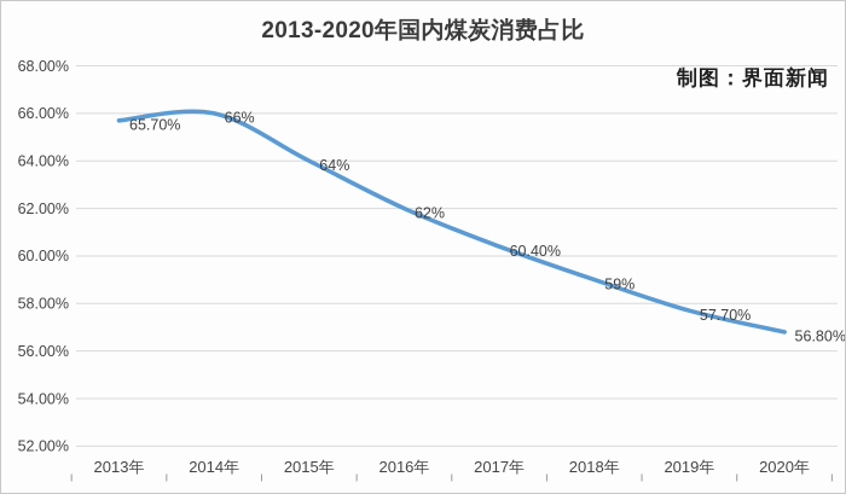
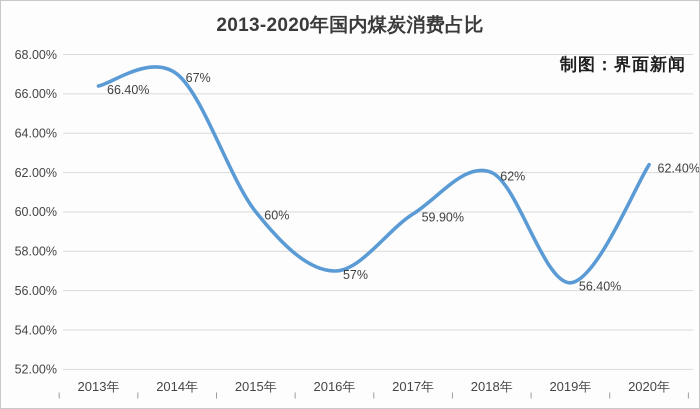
2013年: 65.70% -> 66.40%
2014年: 66% -> 67%
2015年: 64% -> 60%
2016年: 62% -> 57%
2017年: 60.40% -> 59.90%
2018年: 59% -> 62%
2019年: 57.70% -> 56.40%
2020年: 56.80% -> 62.40%
